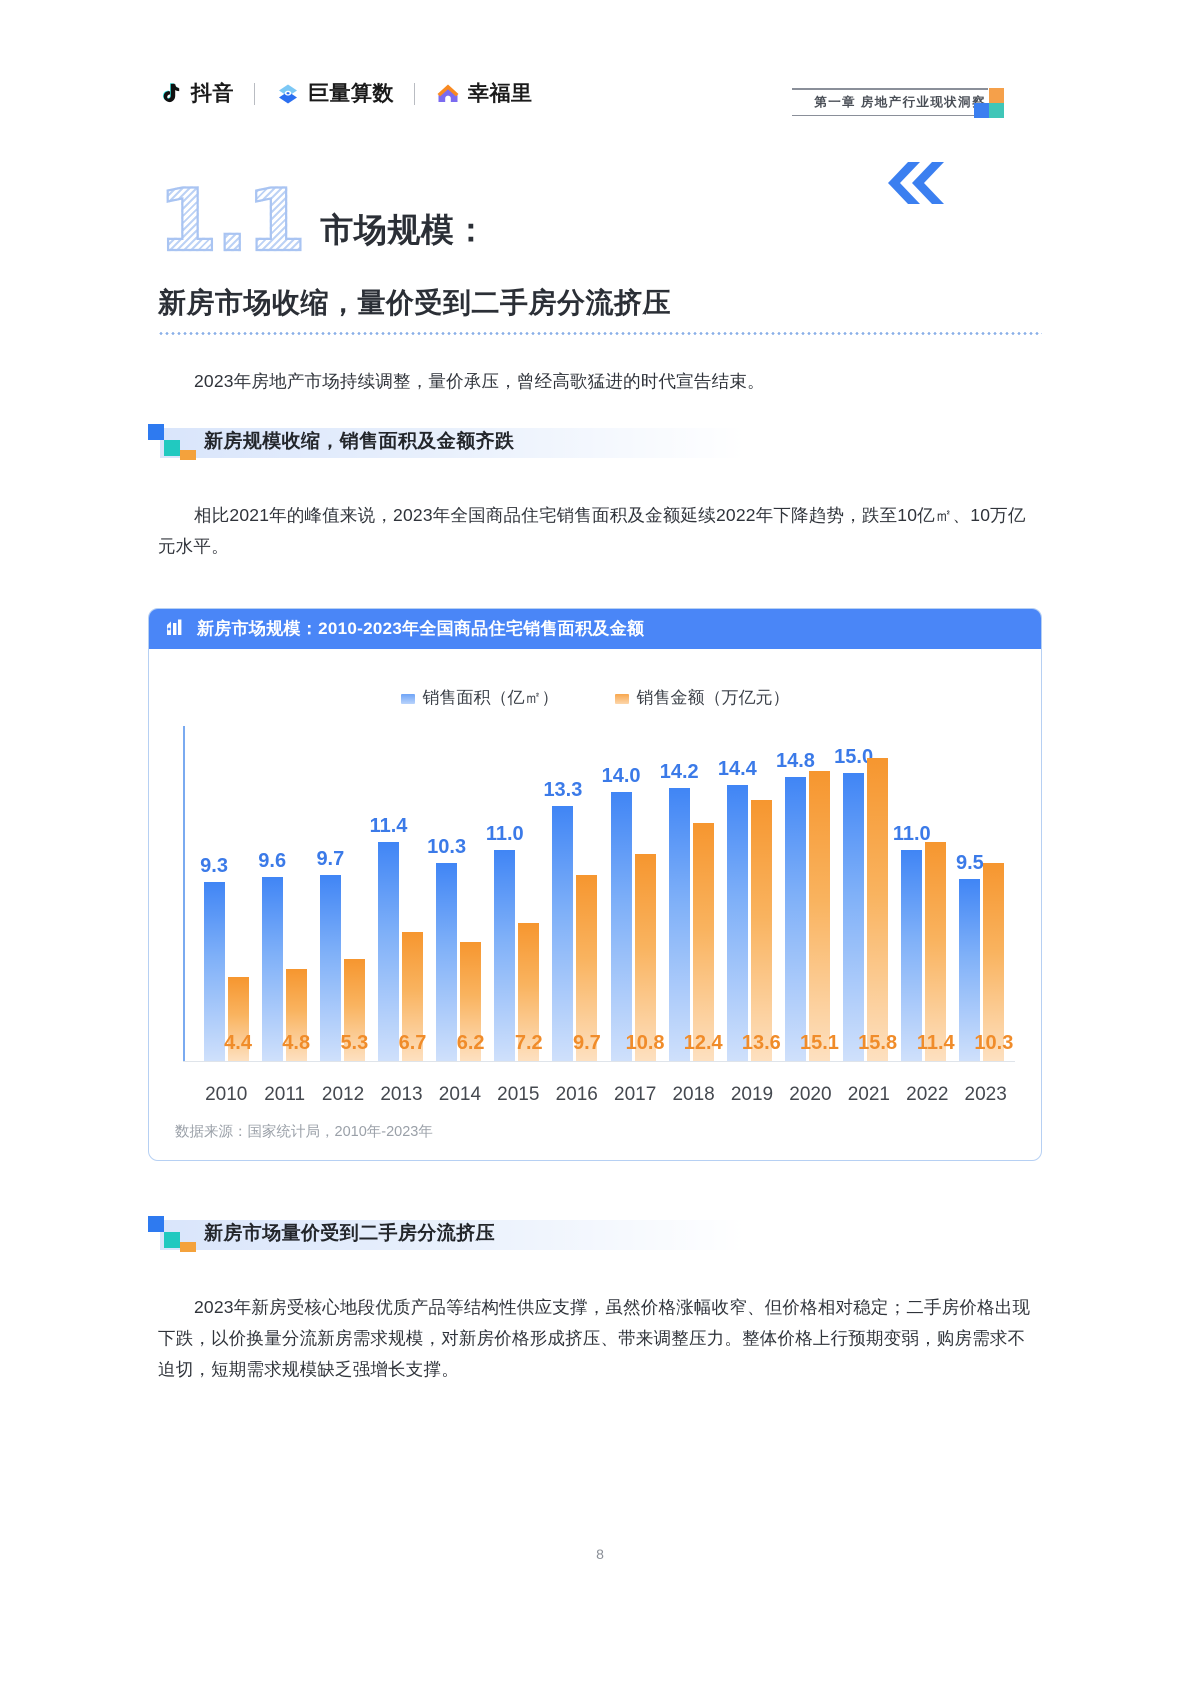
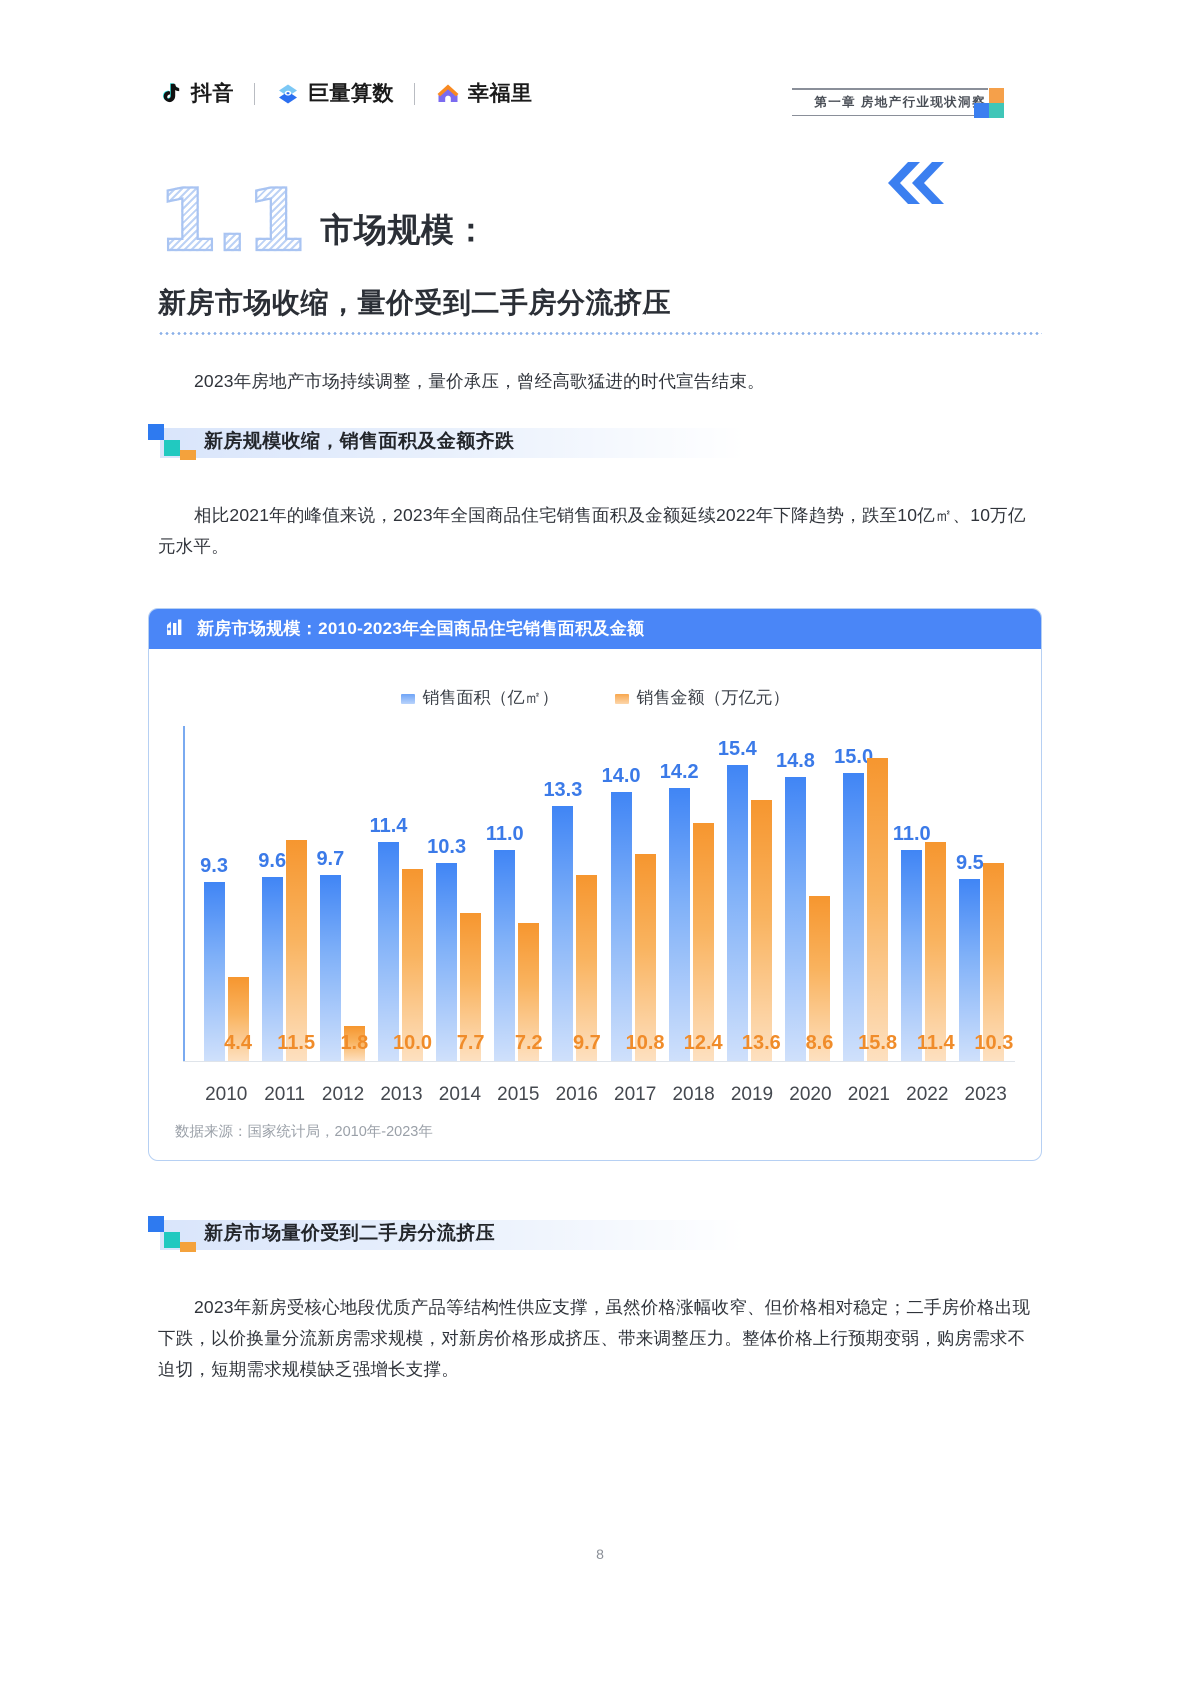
销售金额（万亿元）/2011: 4.8 -> 11.5
销售金额（万亿元）/2012: 5.3 -> 1.8
销售金额（万亿元）/2013: 6.7 -> 10.0
销售金额（万亿元）/2014: 6.2 -> 7.7
销售面积（亿㎡）/2019: 14.4 -> 15.4
销售金额（万亿元）/2020: 15.1 -> 8.6
